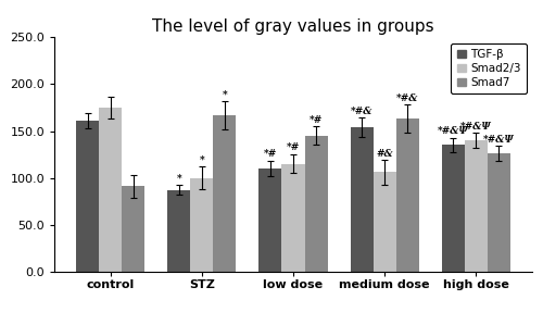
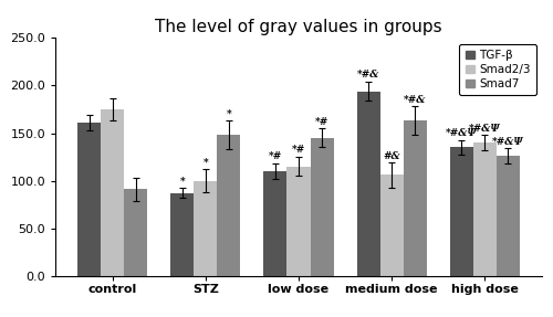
Smad7/STZ: 167 -> 148
TGF-β/medium dose: 154 -> 194
